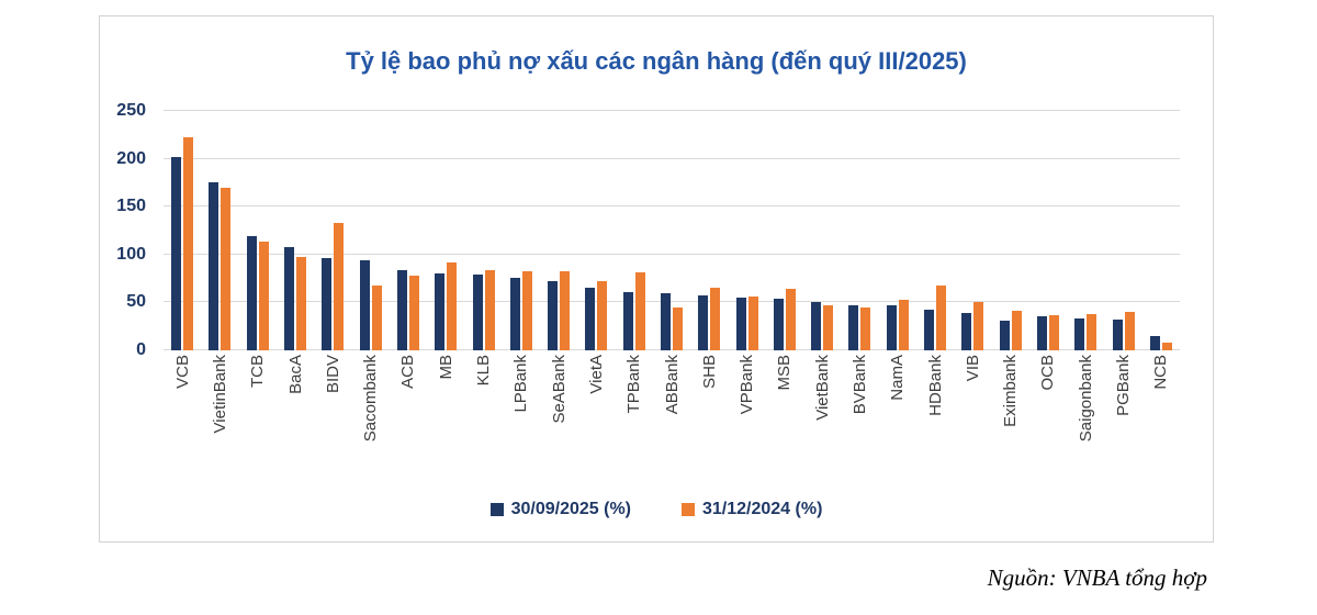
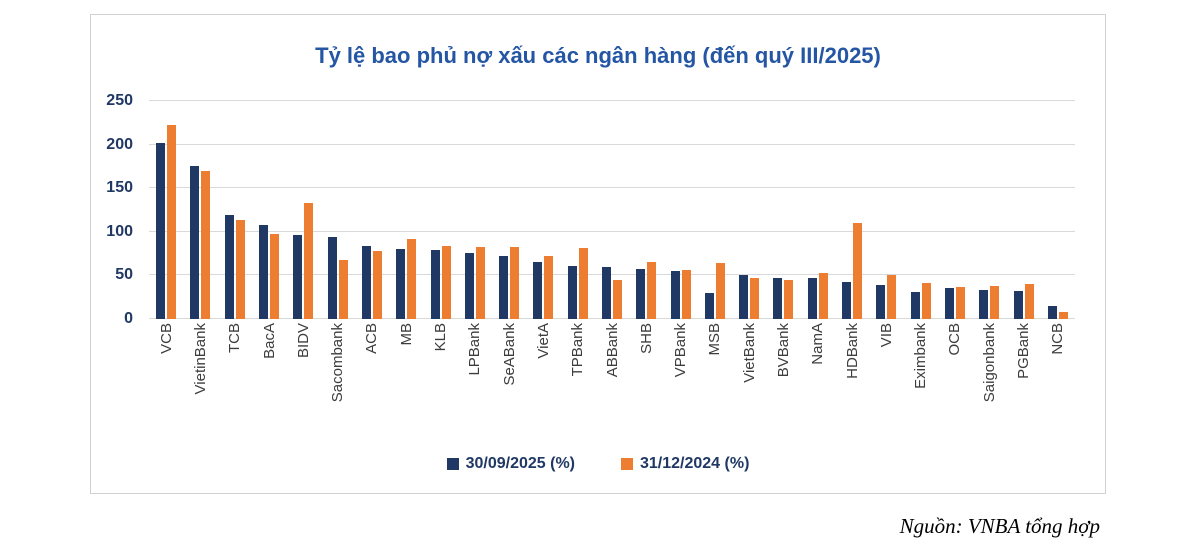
30/09/2025 (%)/MSB: 50 -> 30
31/12/2024 (%)/HDBank: 70 -> 110
